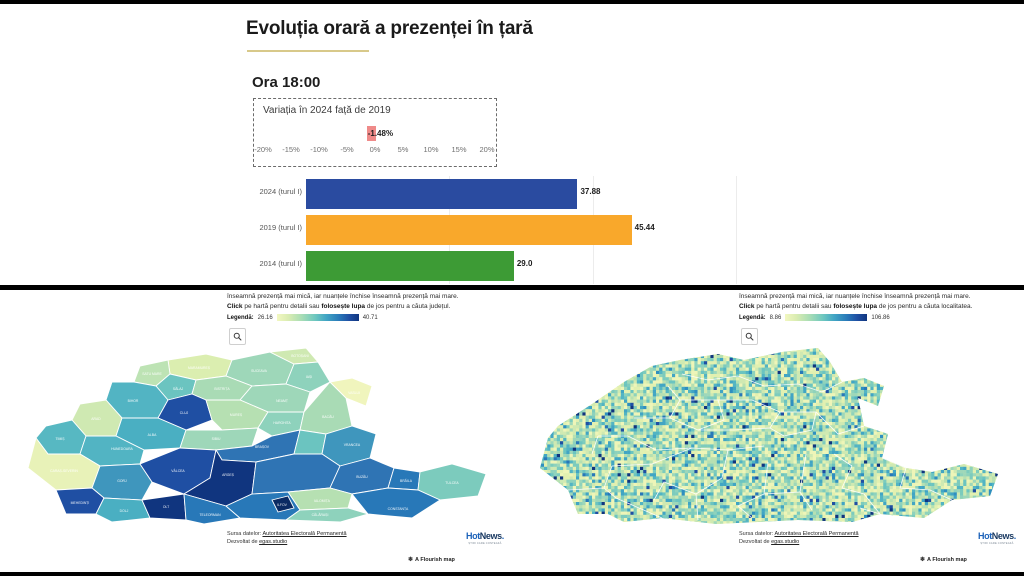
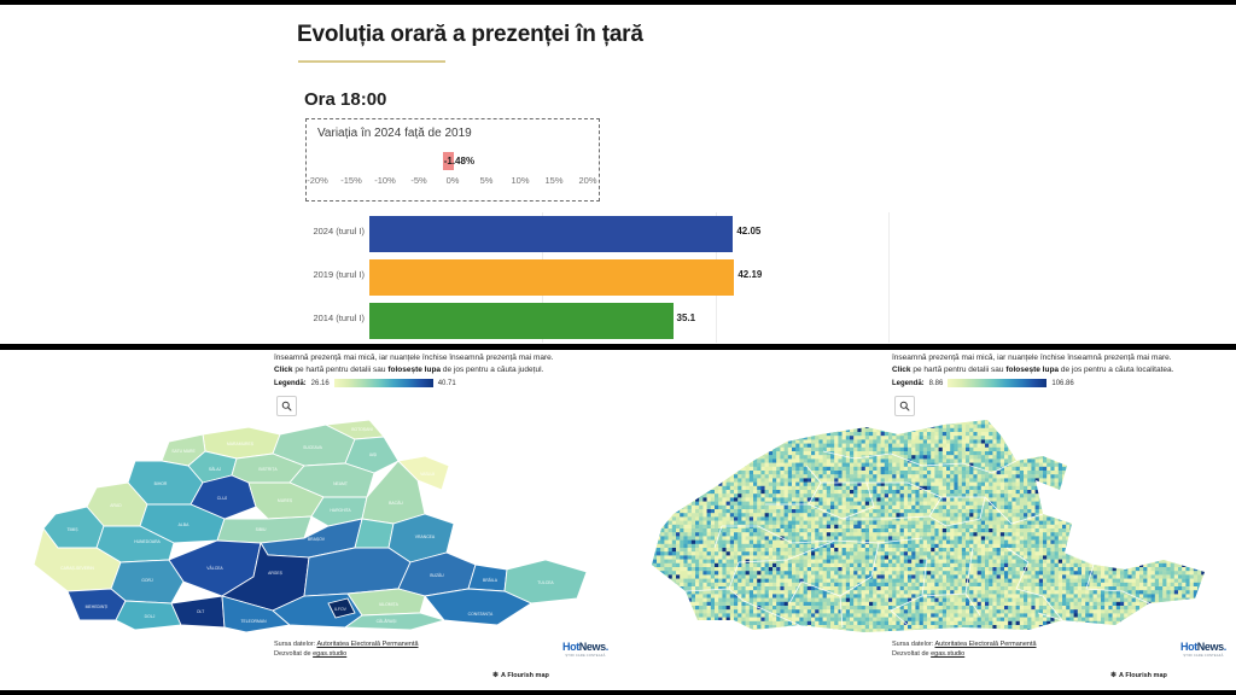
2024 (turul I): 37.88 -> 42.05
2019 (turul I): 45.44 -> 42.19
2014 (turul I): 29.0 -> 35.1
